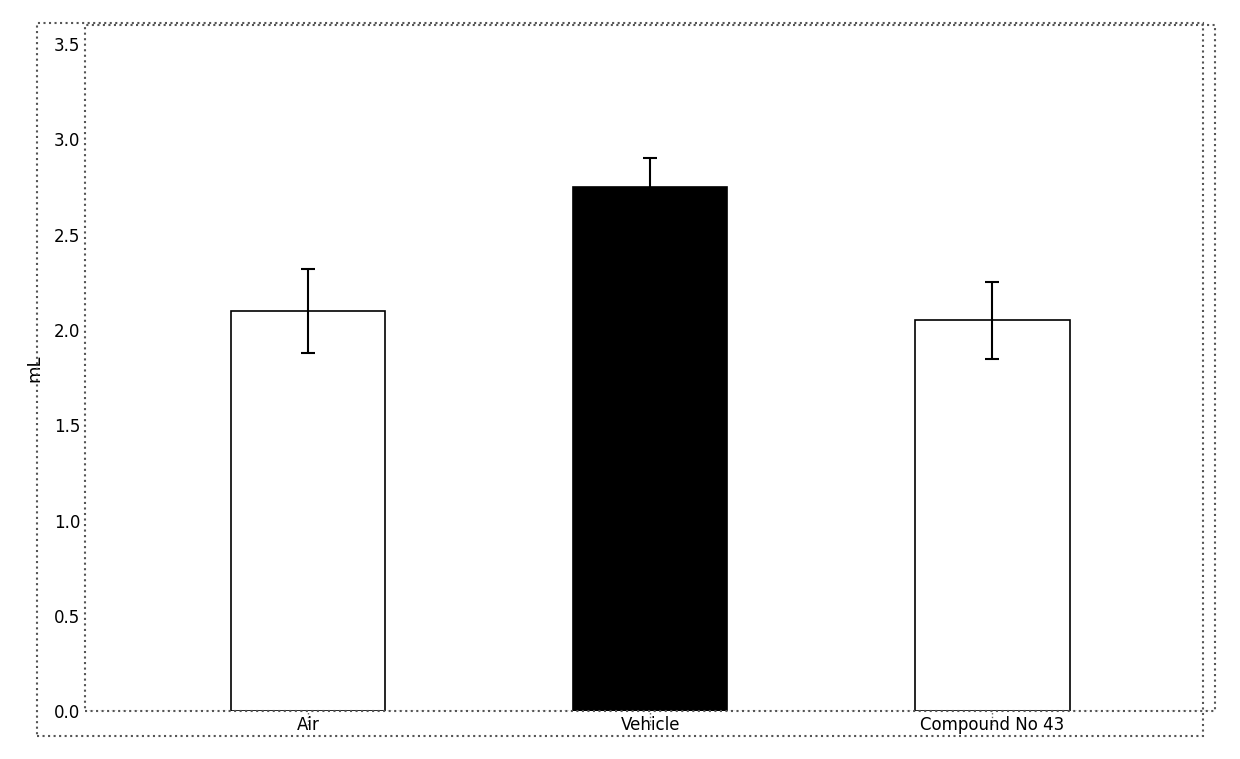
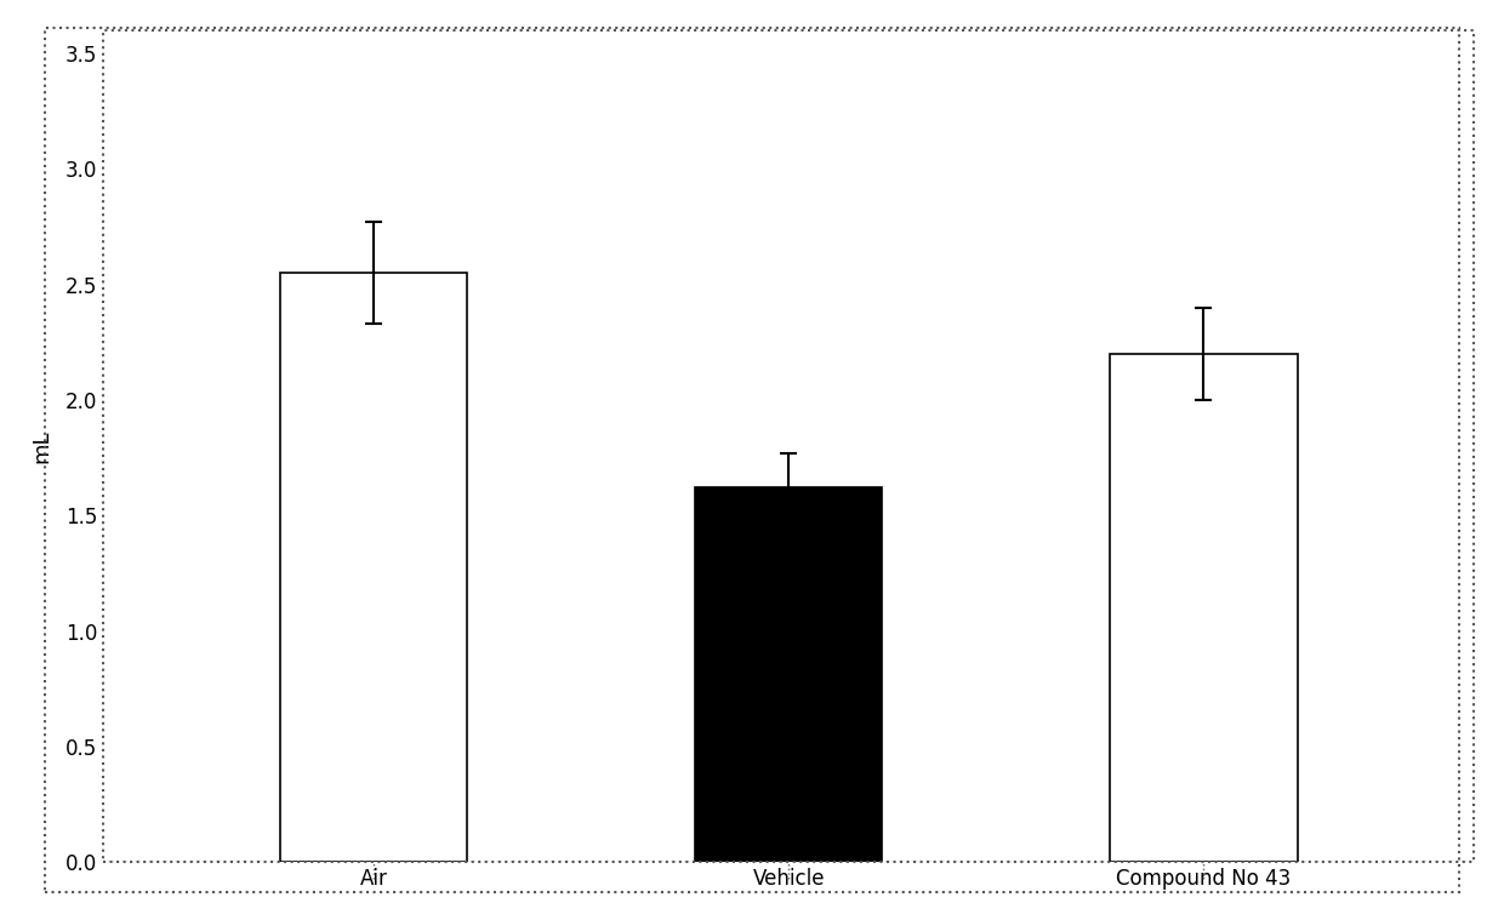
Air: 2.10 -> 2.55
Vehicle: 2.75 -> 1.62
Compound No 43: 2.05 -> 2.20
